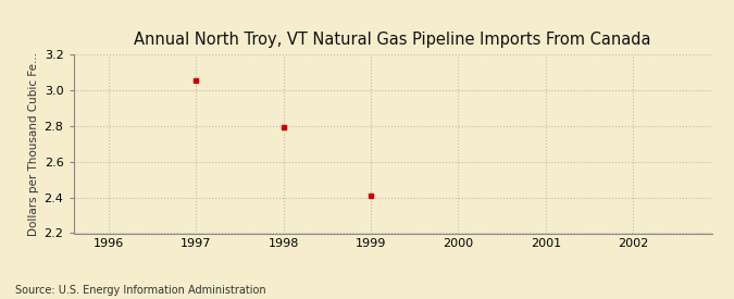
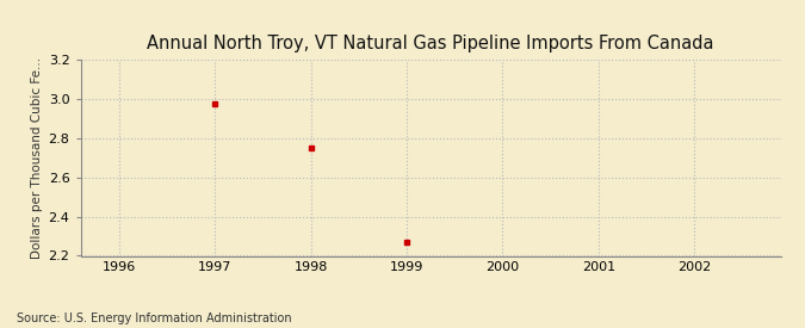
1997: 3.05 -> 2.97
1998: 2.79 -> 2.75
1999: 2.41 -> 2.27
